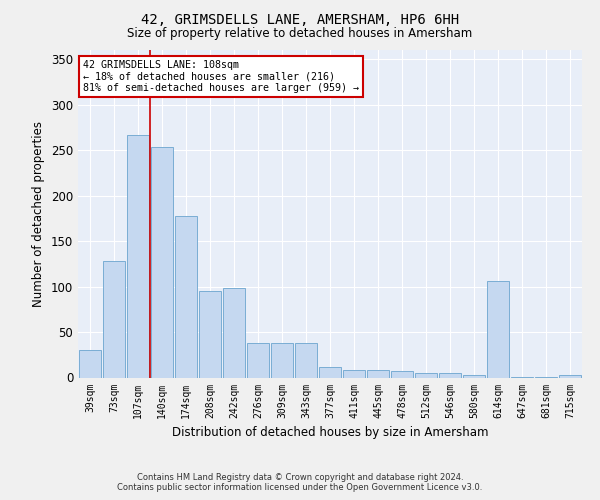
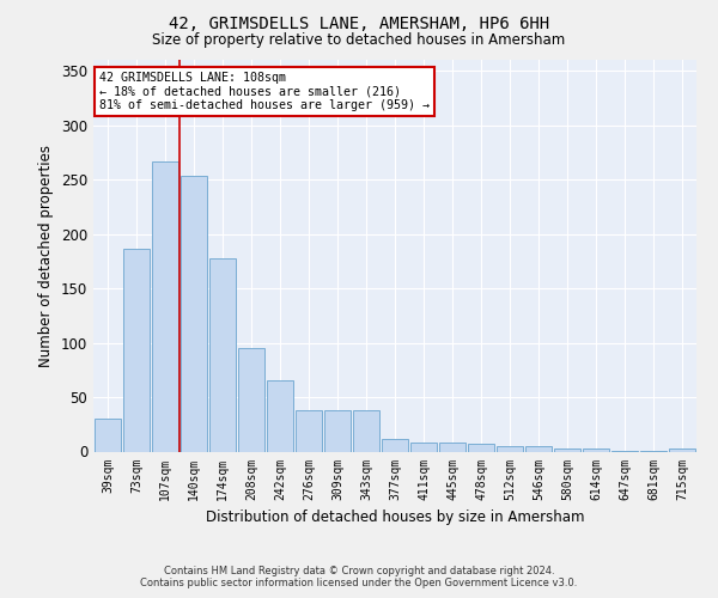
73sqm: 128 -> 186
242sqm: 98 -> 65
614sqm: 106 -> 3
